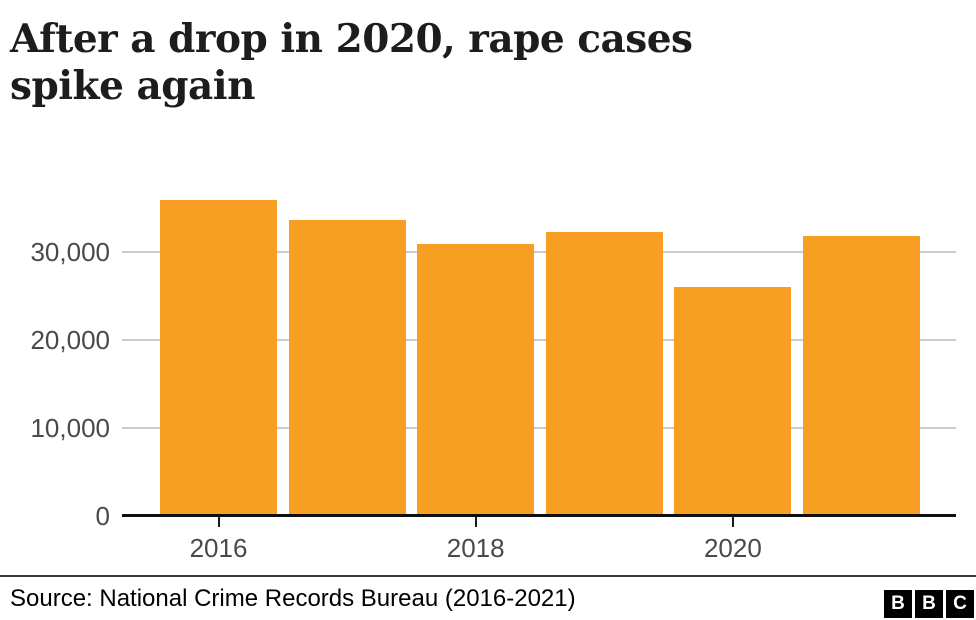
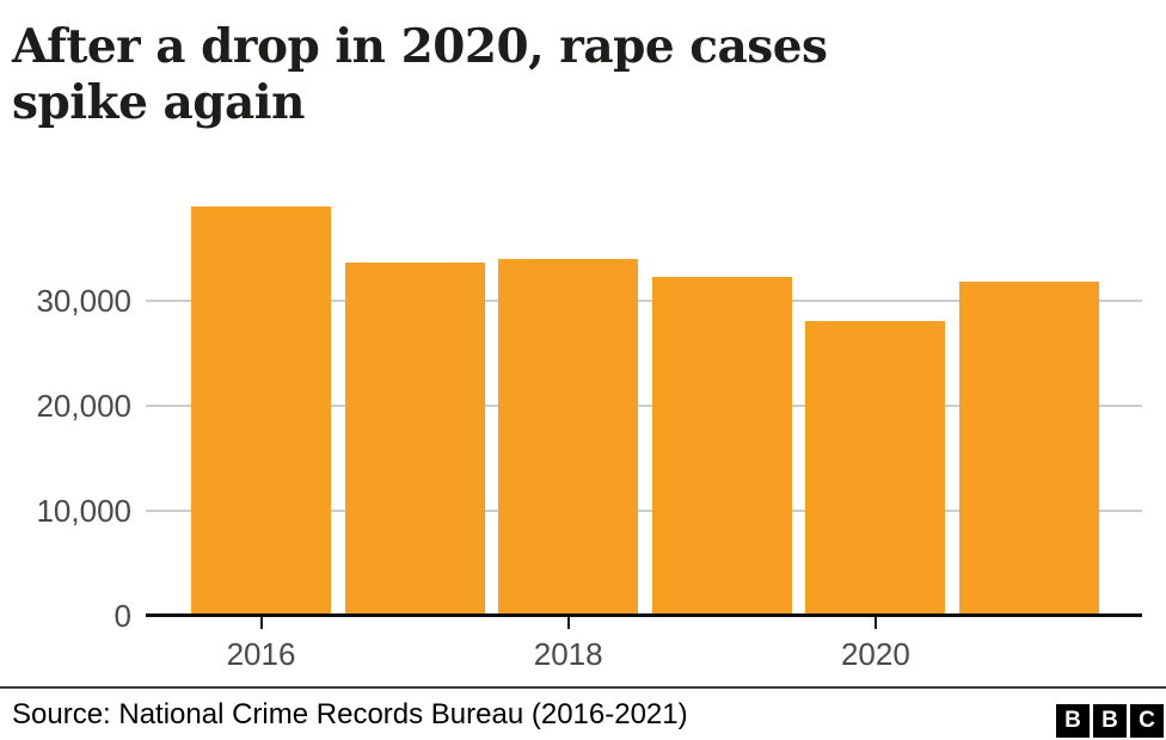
2016: 36000 -> 39000
2018: 31000 -> 34000
2020: 26000 -> 28000
